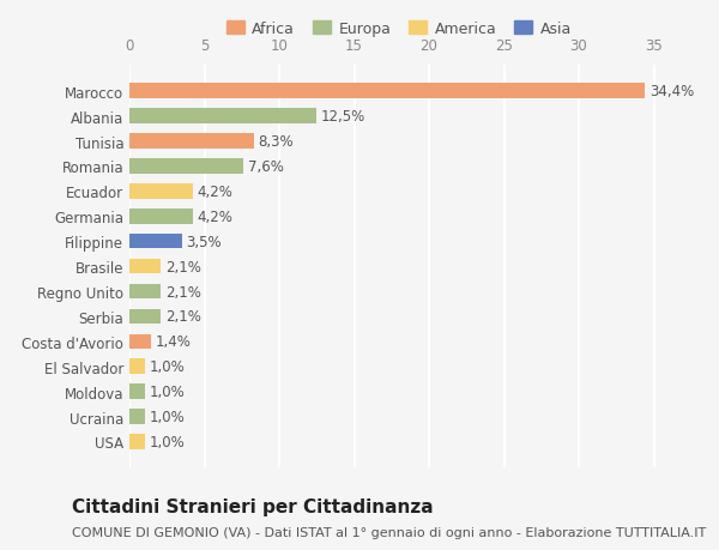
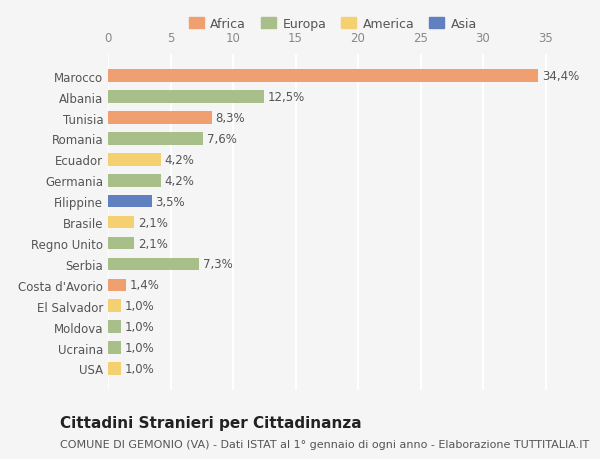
Serbia: 2,1% -> 7,3%
